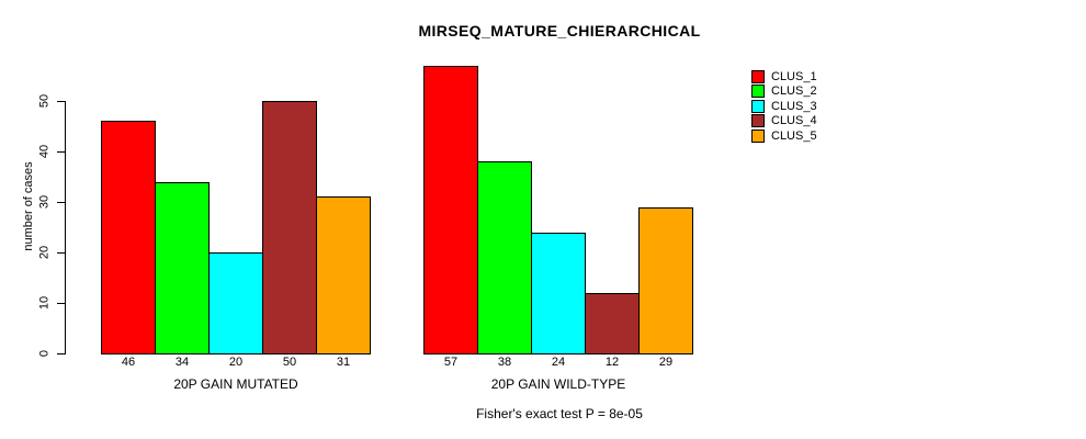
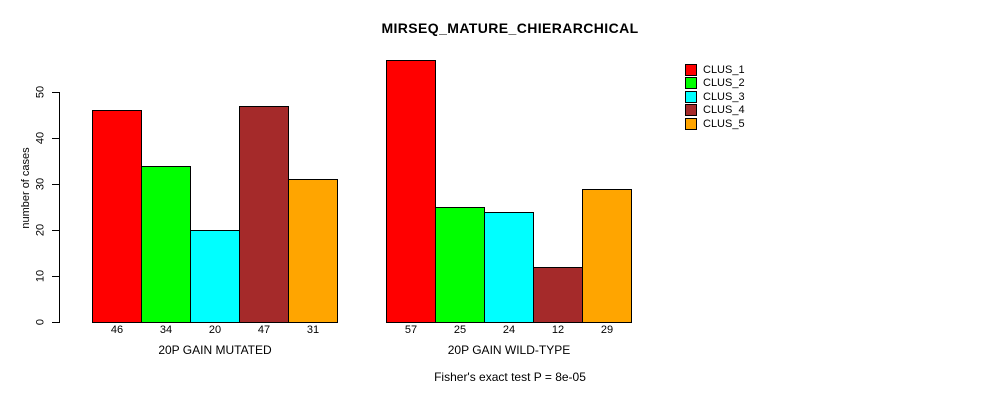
CLUS_4/20P GAIN MUTATED: 50 -> 47
CLUS_2/20P GAIN WILD-TYPE: 38 -> 25
